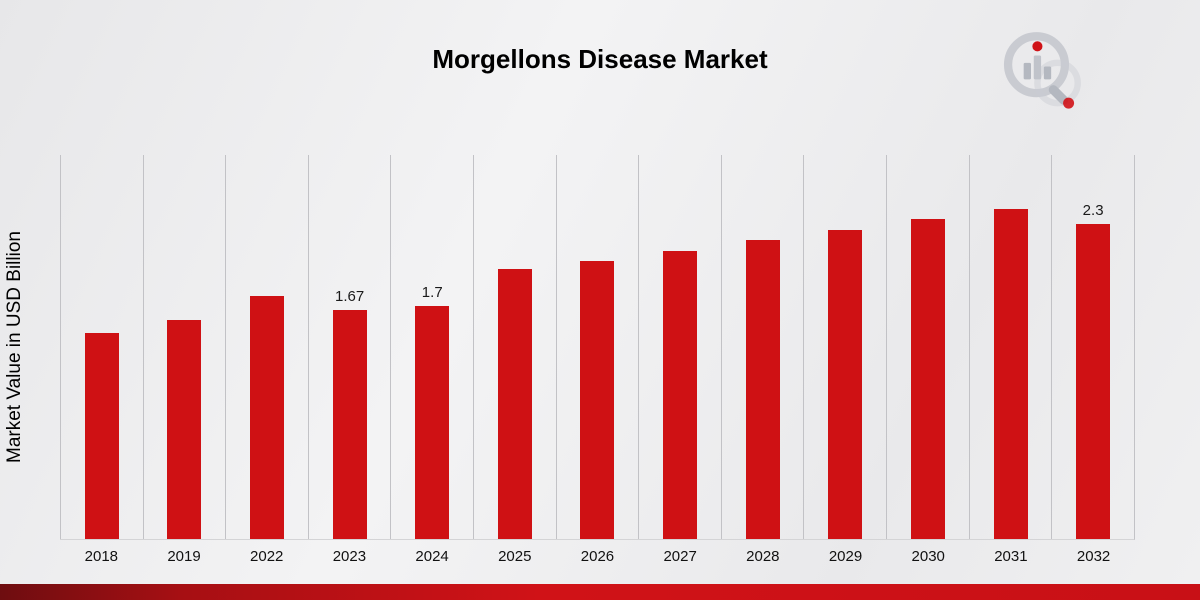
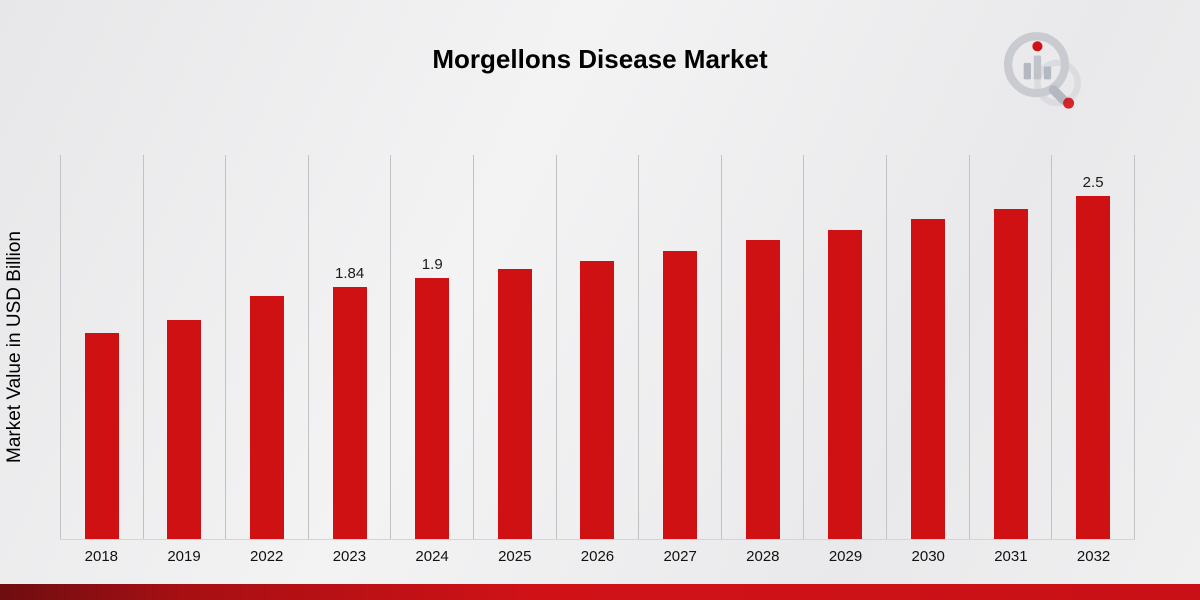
2023: 1.67 -> 1.84
2024: 1.7 -> 1.9
2032: 2.3 -> 2.5
